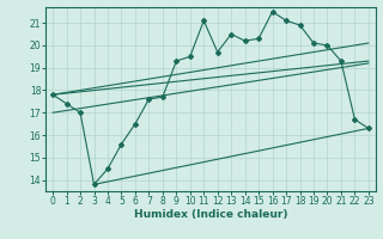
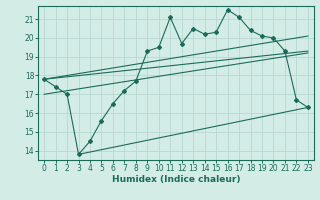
7: 17.6 -> 17.2
18: 20.9 -> 20.4
